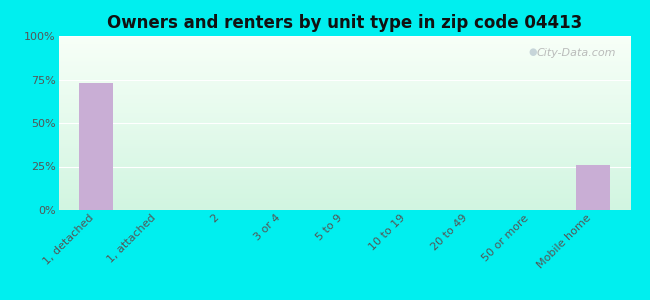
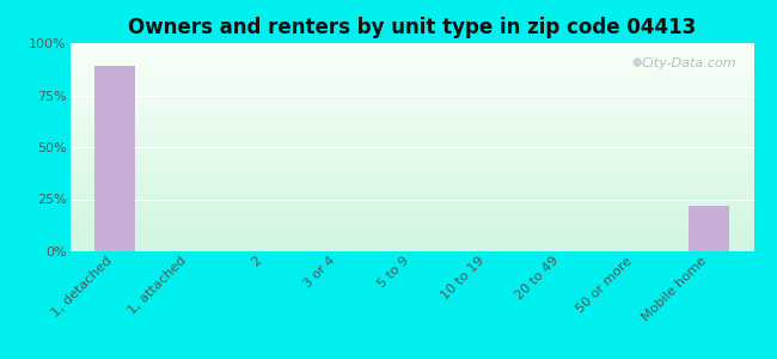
1, detached: 73% -> 89%
Mobile home: 26% -> 22%
